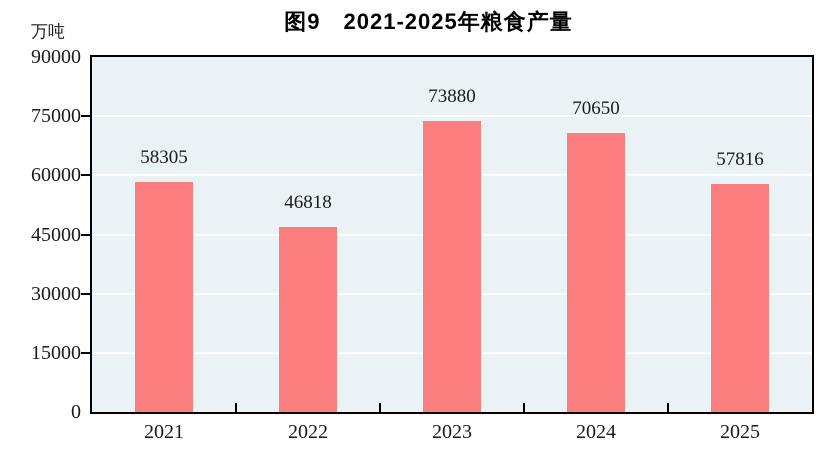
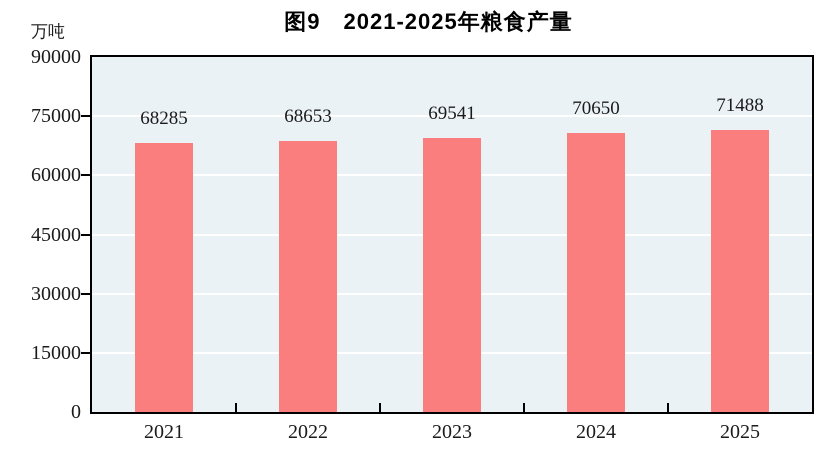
2021: 58305 -> 68285
2022: 46818 -> 68653
2023: 73880 -> 69541
2025: 57816 -> 71488
